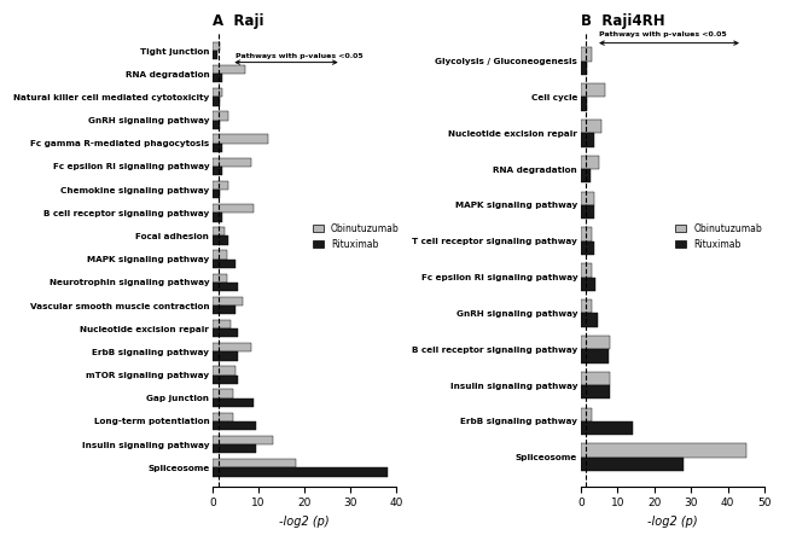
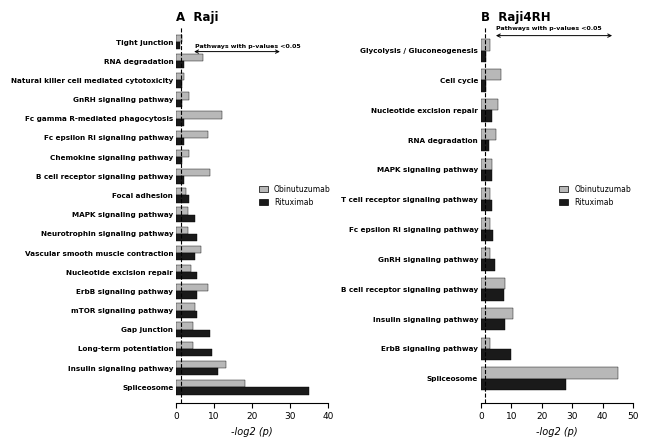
A Raji/Rituximab/Insulin signaling pathway: 9.5 -> 11.0
A Raji/Rituximab/Spliceosome: 38.0 -> 35.0
B Raji4RH/Obinutuzumab/Insulin signaling pathway: 8.0 -> 10.5
B Raji4RH/Rituximab/ErbB signaling pathway: 14.0 -> 10.0
